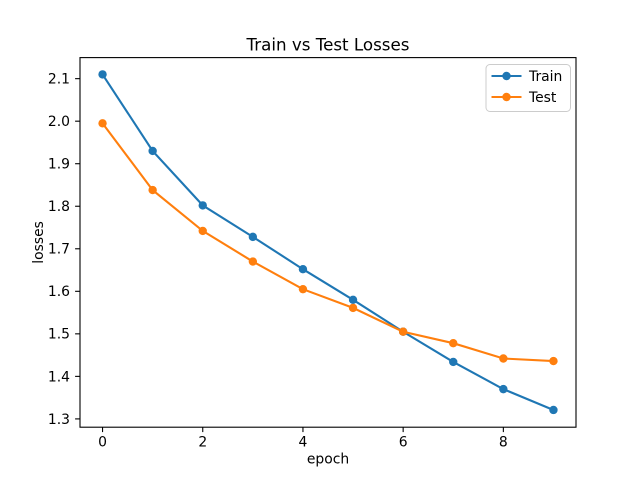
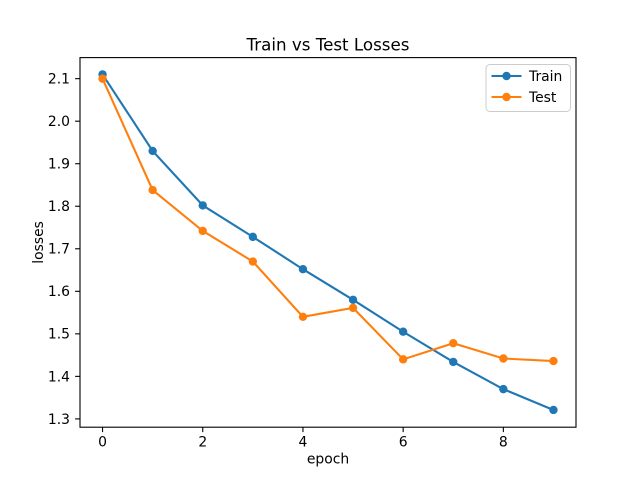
Test/0: 2.00 -> 2.10
Test/4: 1.60 -> 1.54
Test/6: 1.50 -> 1.44
